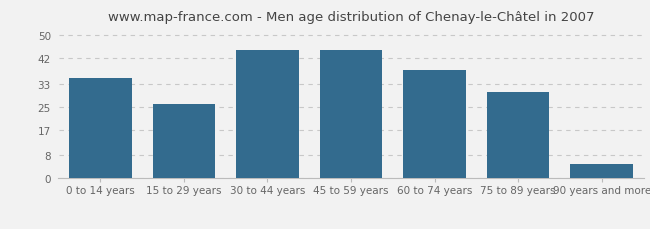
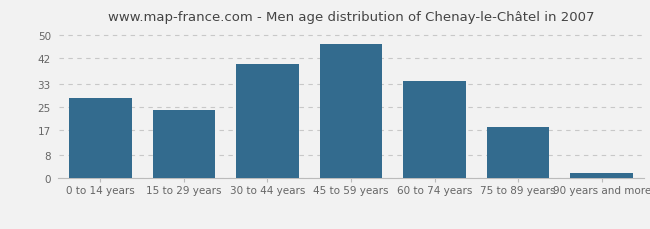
0 to 14 years: 35 -> 28
15 to 29 years: 26 -> 24
30 to 44 years: 45 -> 40
45 to 59 years: 45 -> 47
60 to 74 years: 38 -> 34
75 to 89 years: 30 -> 18
90 years and more: 5 -> 2
